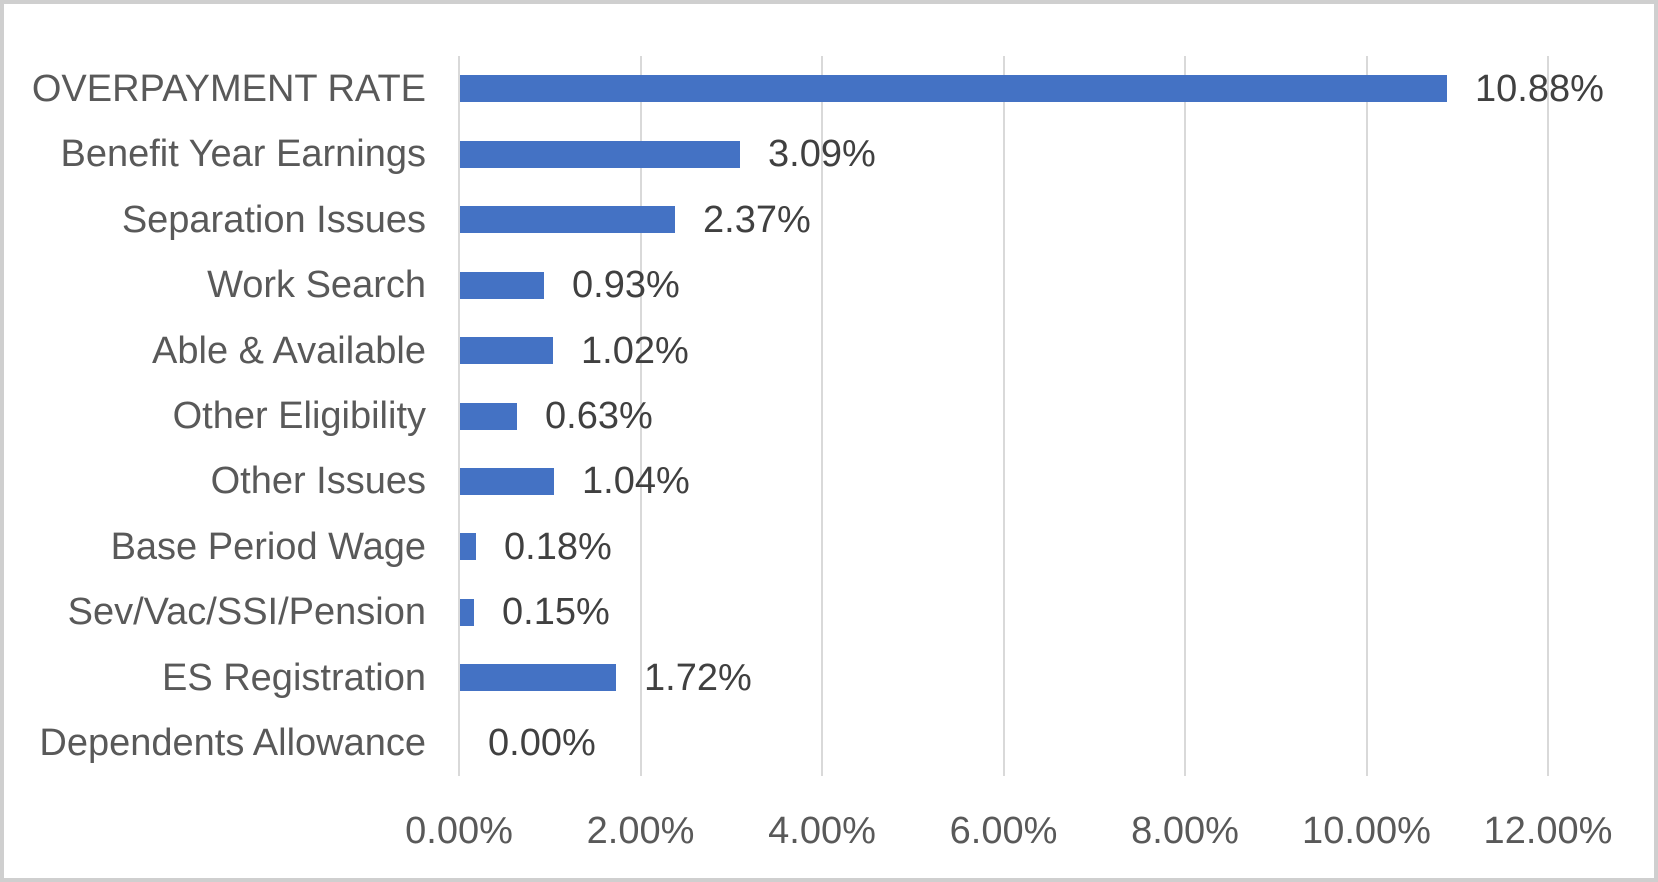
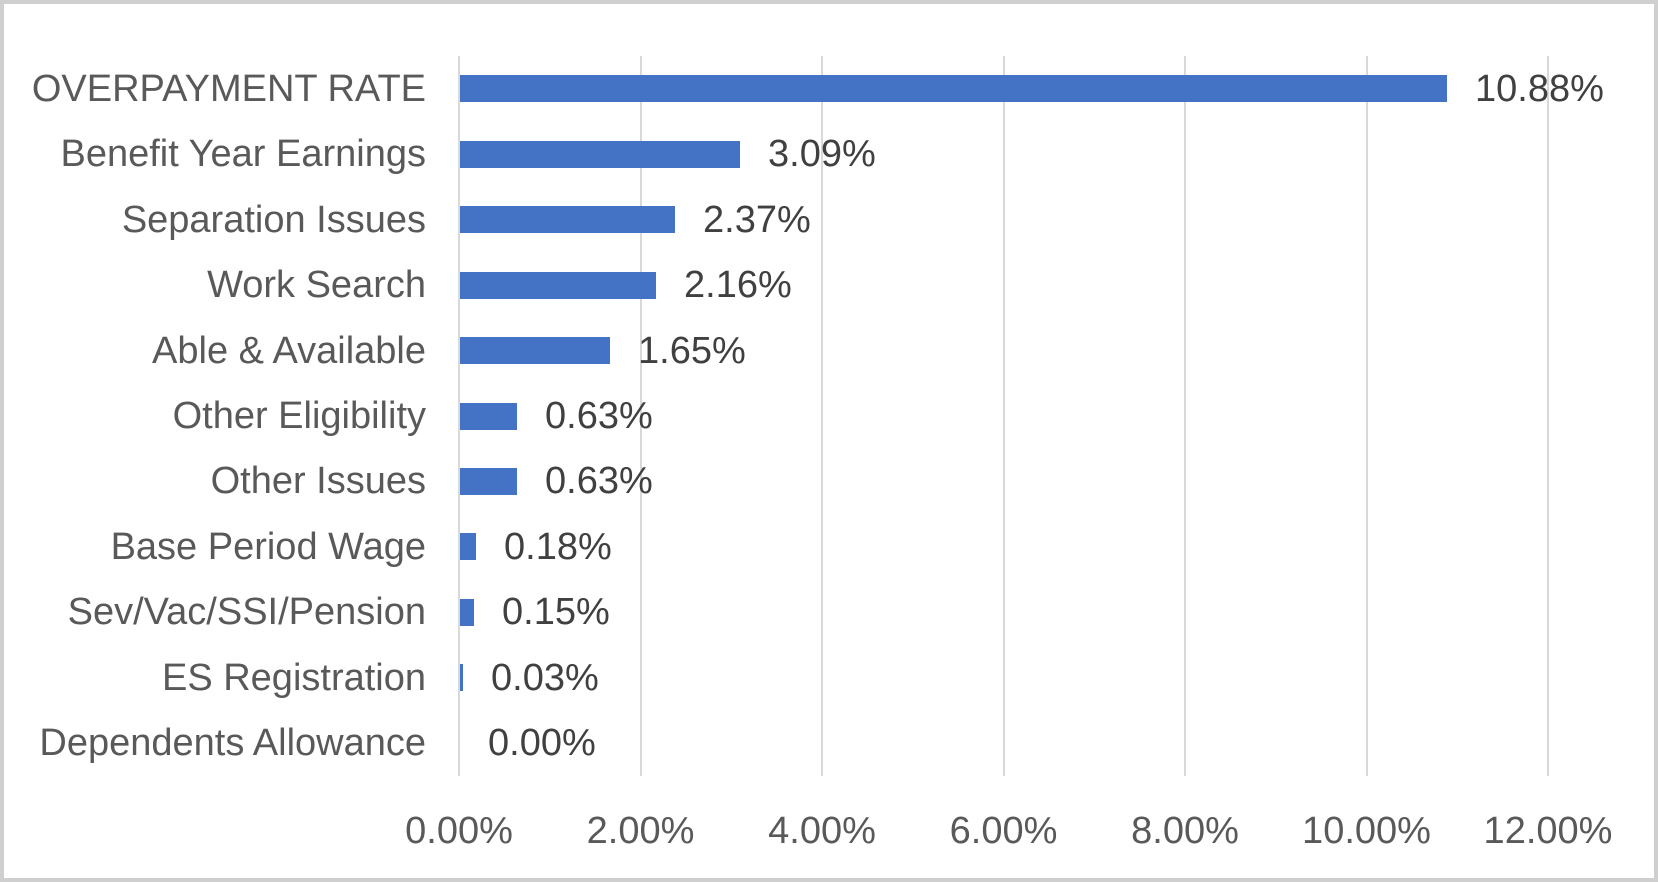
Work Search: 0.93% -> 2.16%
Able & Available: 1.02% -> 1.65%
Other Issues: 1.04% -> 0.63%
ES Registration: 1.72% -> 0.03%
